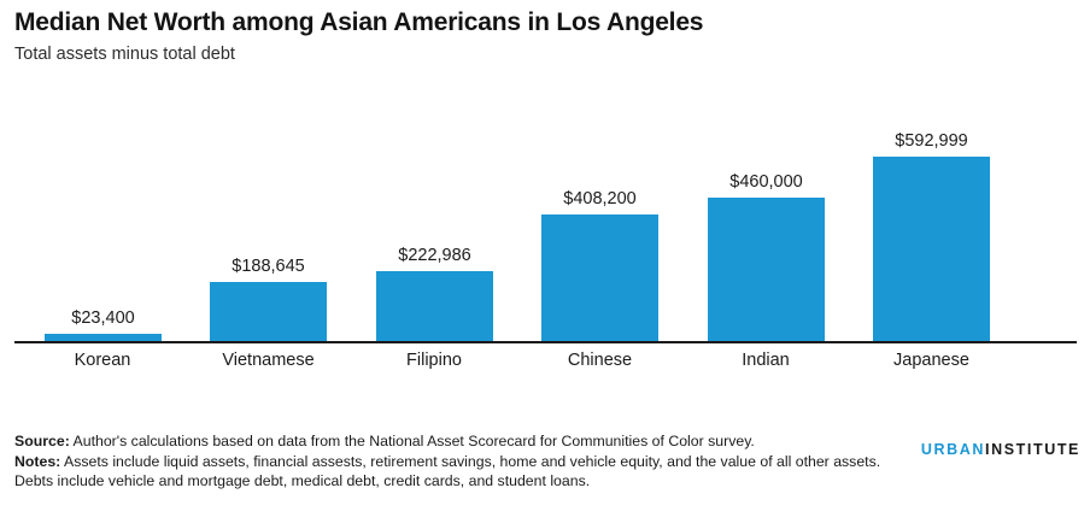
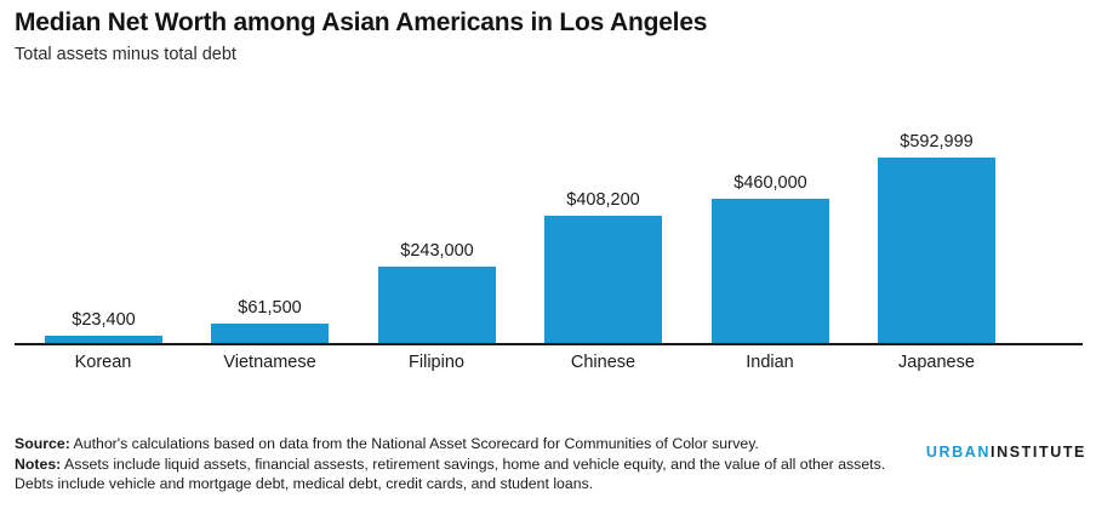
Vietnamese: $188,645 -> $61,500
Filipino: $222,986 -> $243,000
